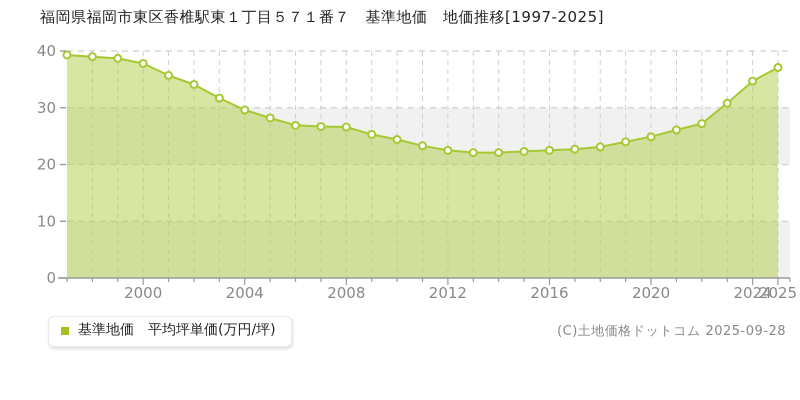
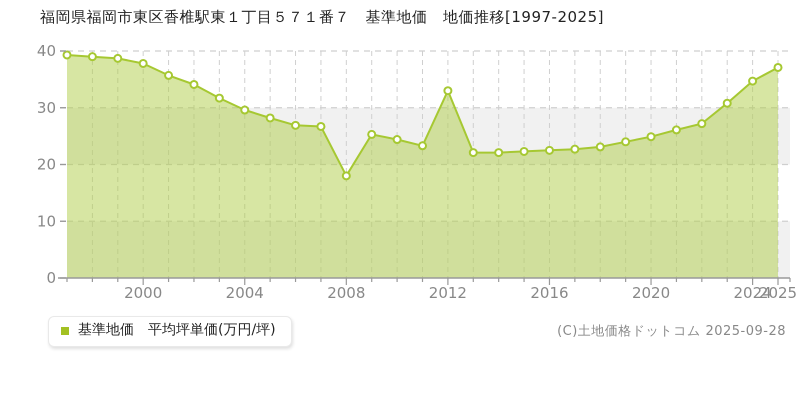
2008: 27 -> 18
2012: 22 -> 33
